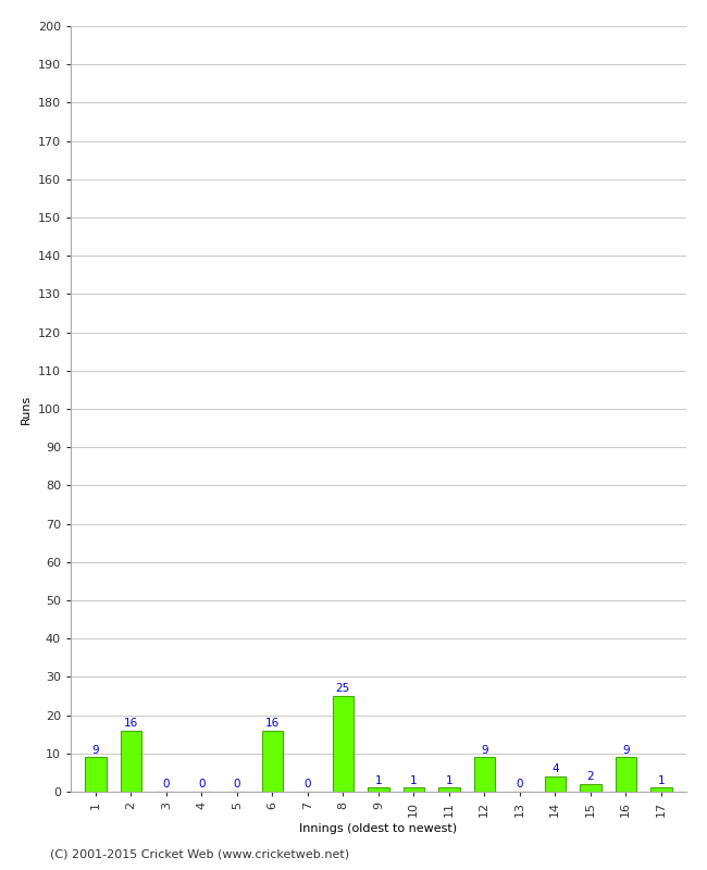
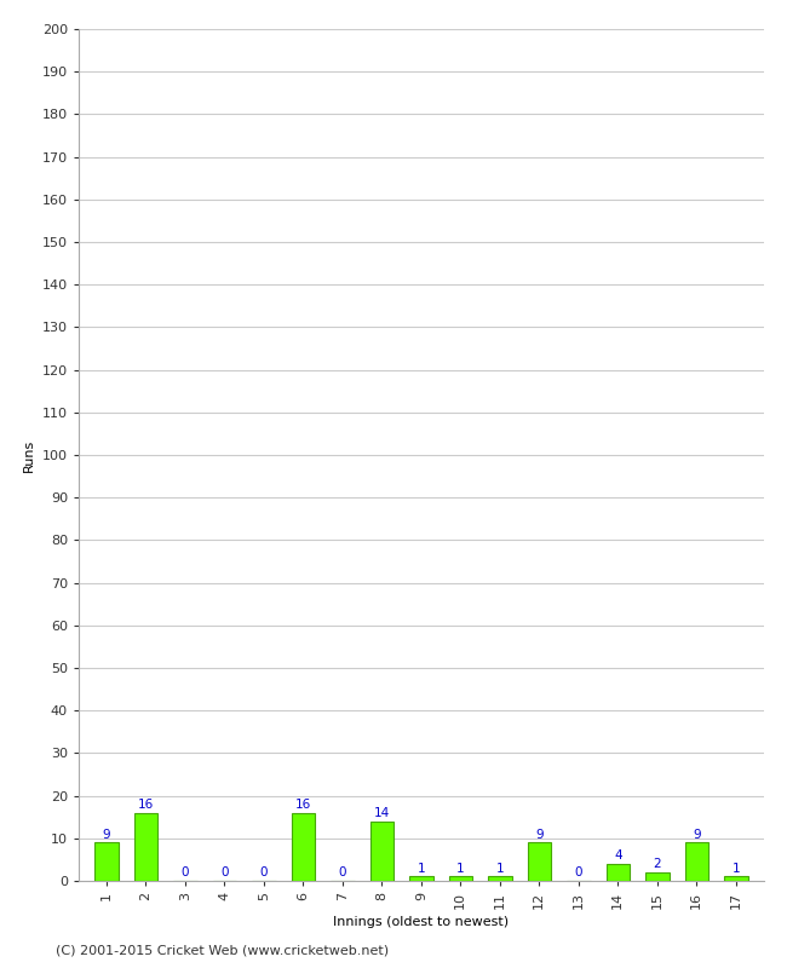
8: 25 -> 14
